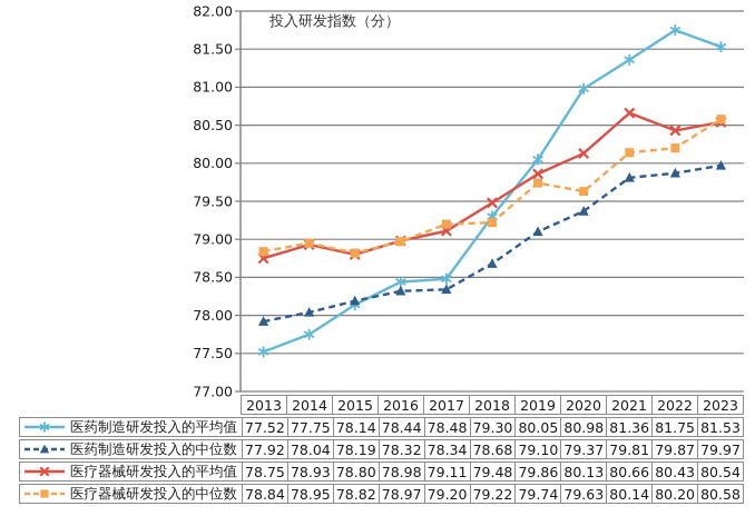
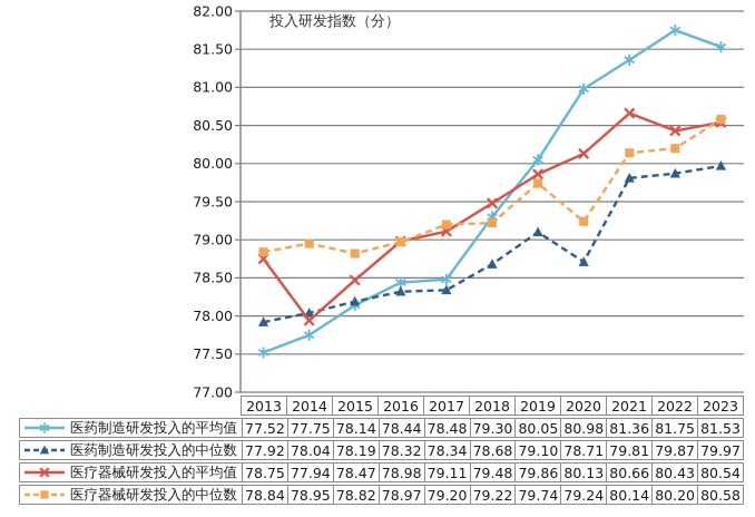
医疗器械研发投入的平均值/2014: 78.93 -> 77.94
医疗器械研发投入的平均值/2015: 78.80 -> 78.47
医药制造研发投入的中位数/2020: 79.37 -> 78.71
医疗器械研发投入的中位数/2020: 79.63 -> 79.24
